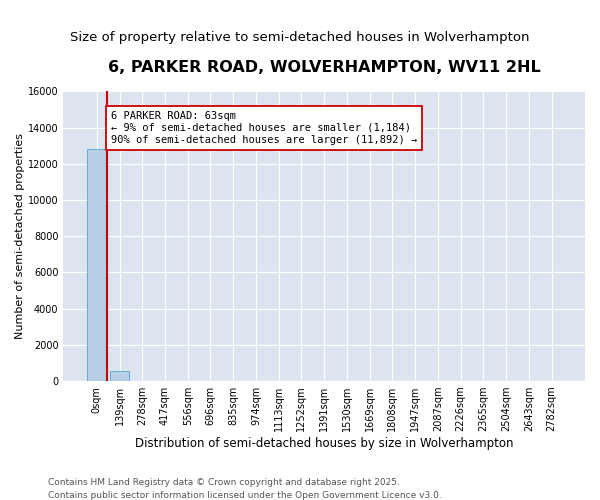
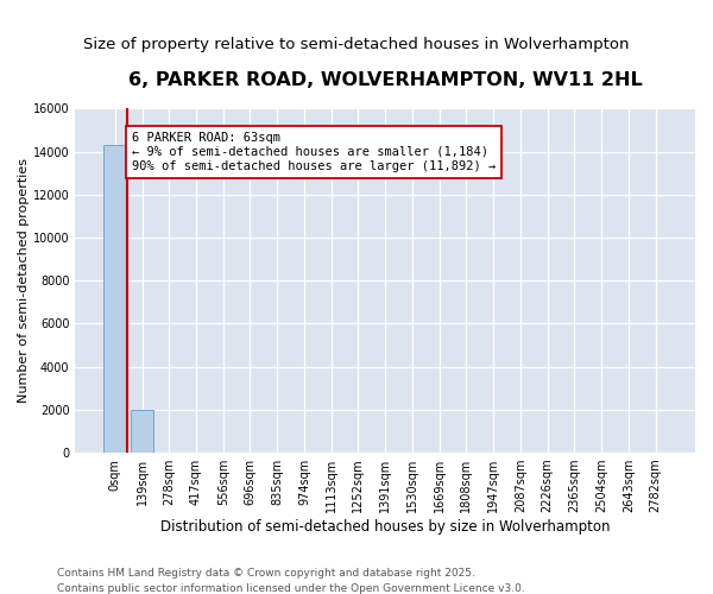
0sqm: 12800 -> 14300
139sqm: 500 -> 2000
